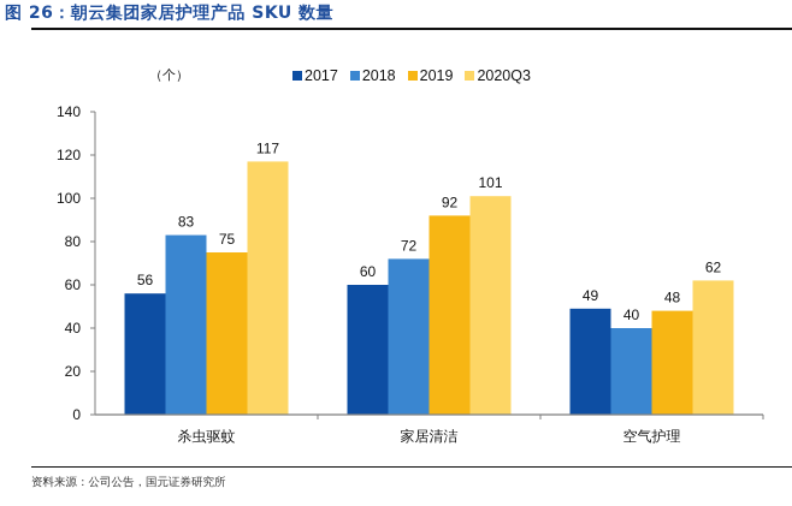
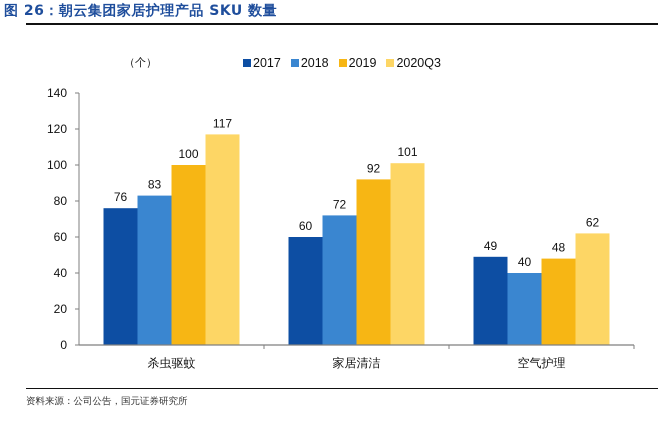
2017/杀虫驱蚊: 56 -> 76
2019/杀虫驱蚊: 75 -> 100
